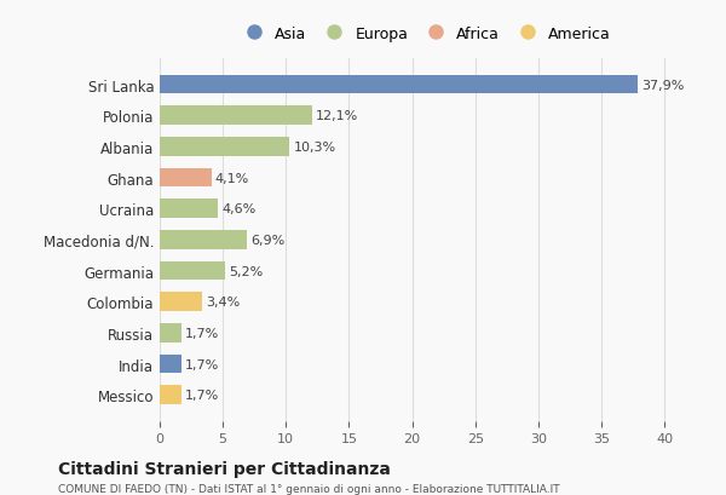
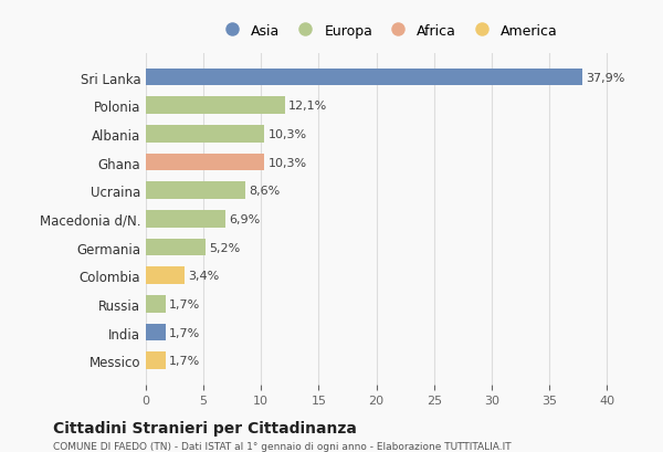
Ghana: 4,1% -> 10,3%
Ucraina: 4,6% -> 8,6%
